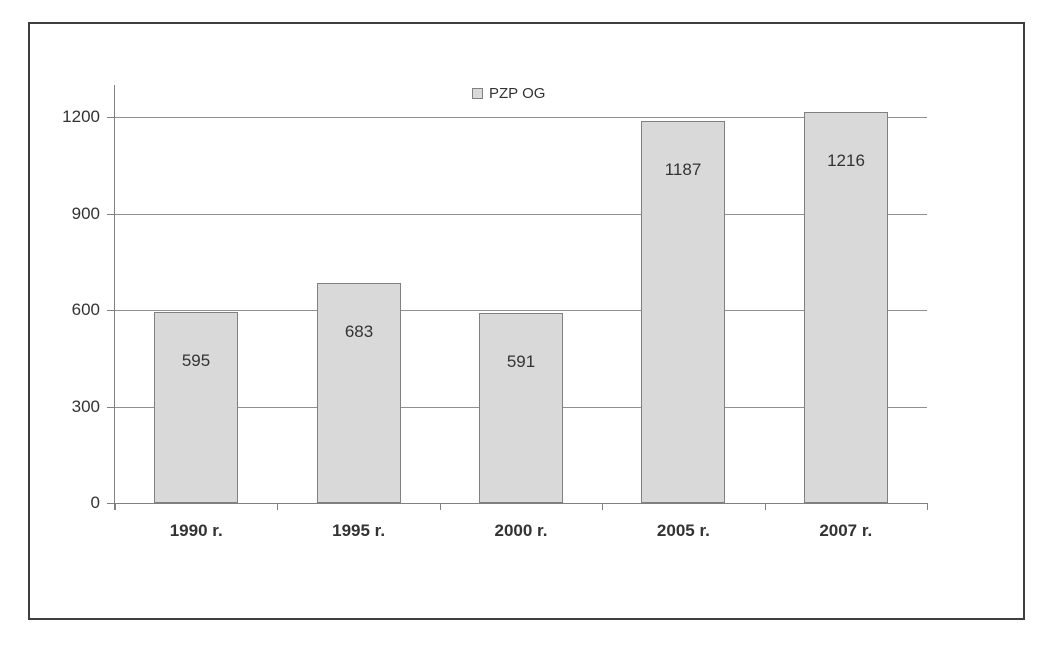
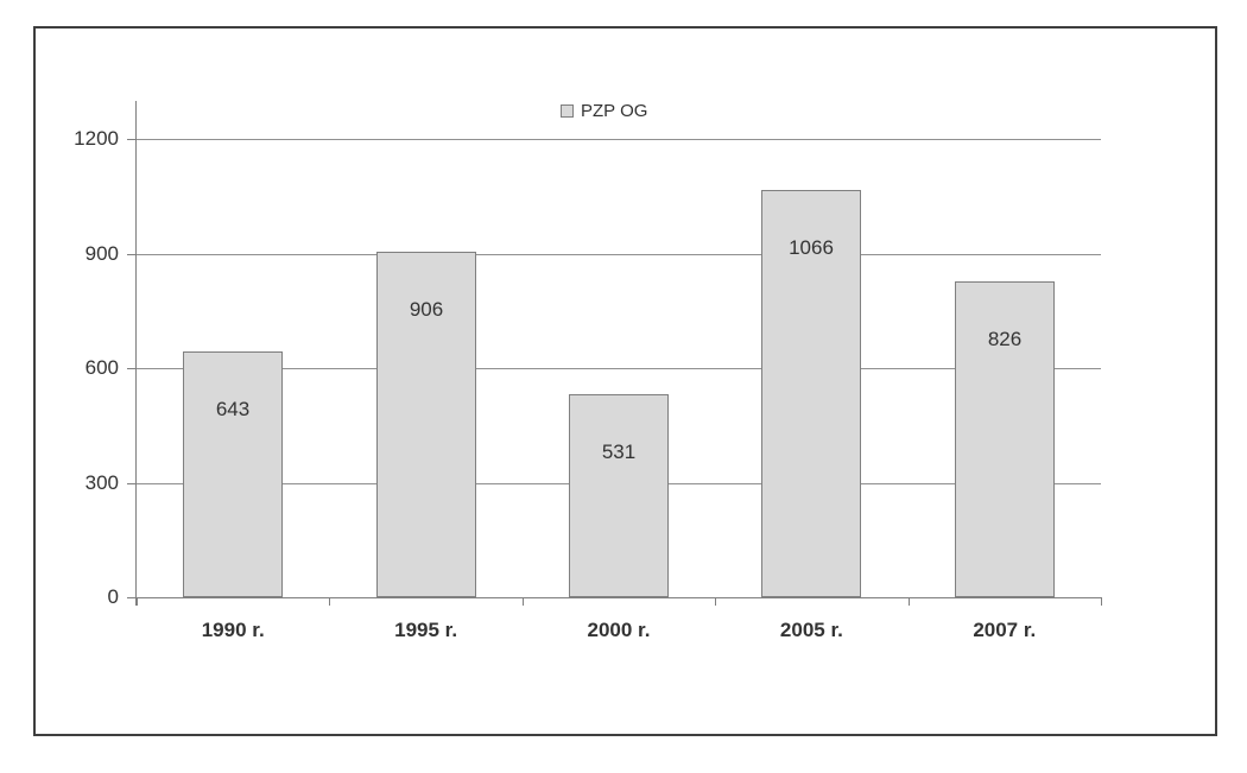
1990 r.: 595 -> 643
1995 r.: 683 -> 906
2000 r.: 591 -> 531
2005 r.: 1187 -> 1066
2007 r.: 1216 -> 826
